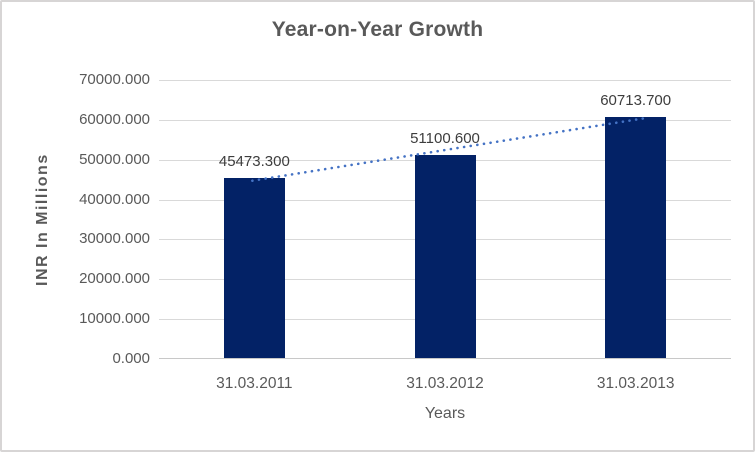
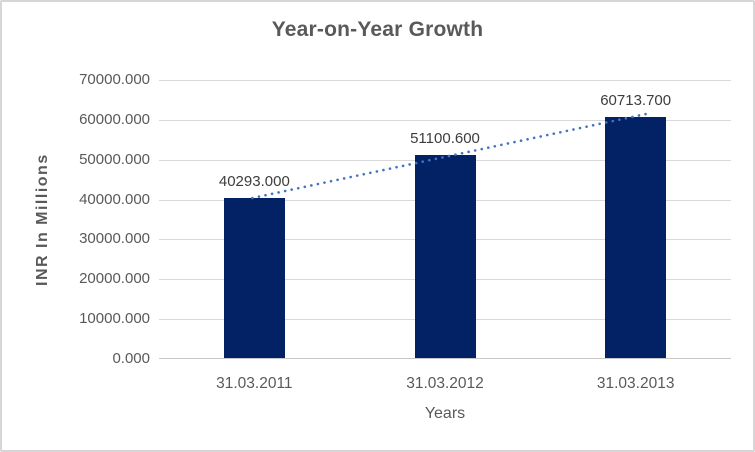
31.03.2011: 45473.300 -> 40293.000
